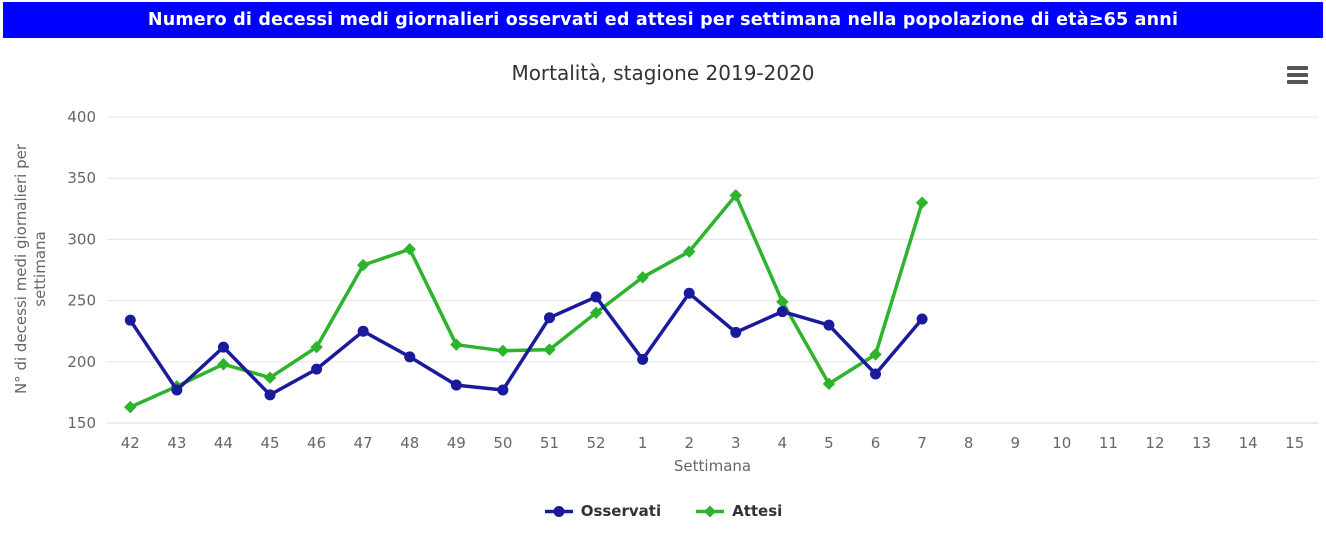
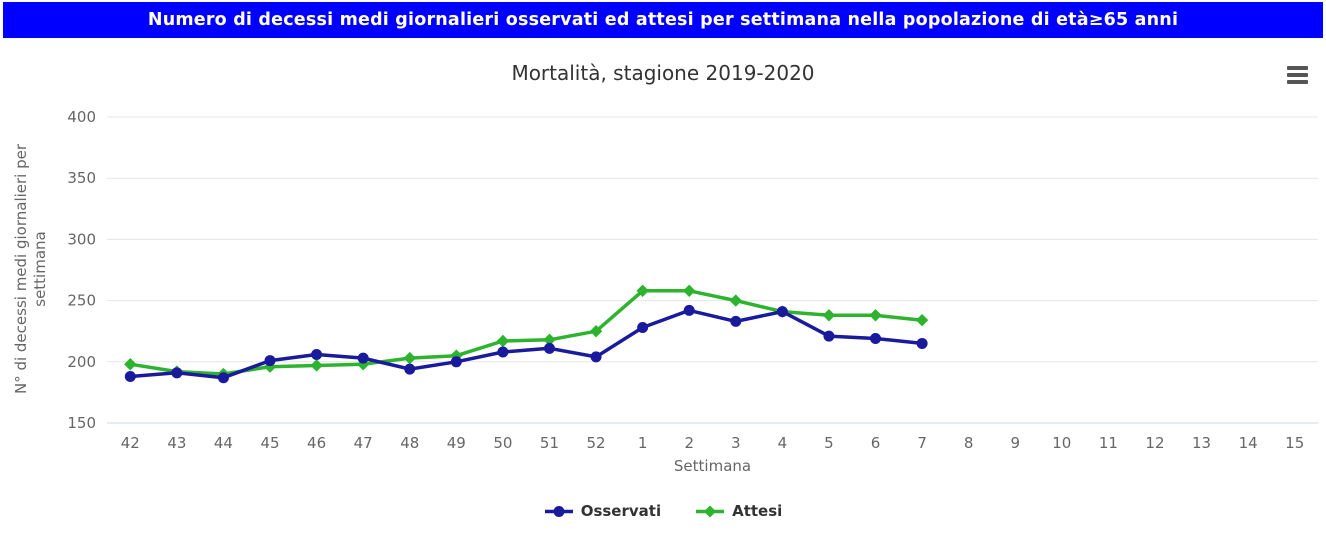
Osservati/42: 234 -> 188
Attesi/42: 163 -> 198
Osservati/43: 177 -> 191
Attesi/43: 180 -> 192
Osservati/44: 212 -> 187
Attesi/44: 198 -> 190
Osservati/45: 173 -> 201
Attesi/45: 187 -> 196
Osservati/46: 194 -> 206
Attesi/46: 212 -> 197
Osservati/47: 225 -> 203
Attesi/47: 279 -> 198
Osservati/48: 204 -> 194
Attesi/48: 292 -> 203
Osservati/49: 181 -> 200
Attesi/49: 214 -> 205
Osservati/50: 177 -> 208
Attesi/50: 209 -> 217
Osservati/51: 236 -> 211
Attesi/51: 210 -> 218
Osservati/52: 253 -> 204
Attesi/52: 240 -> 225
Osservati/1: 202 -> 228
Attesi/1: 269 -> 258
Osservati/2: 256 -> 242
Attesi/2: 290 -> 258
Osservati/3: 224 -> 233
Attesi/3: 336 -> 250
Attesi/4: 249 -> 241
Osservati/5: 230 -> 221
Attesi/5: 182 -> 238
Osservati/6: 190 -> 219
Attesi/6: 206 -> 238
Osservati/7: 235 -> 215
Attesi/7: 330 -> 234
